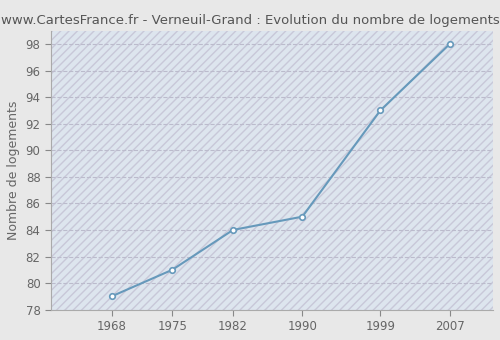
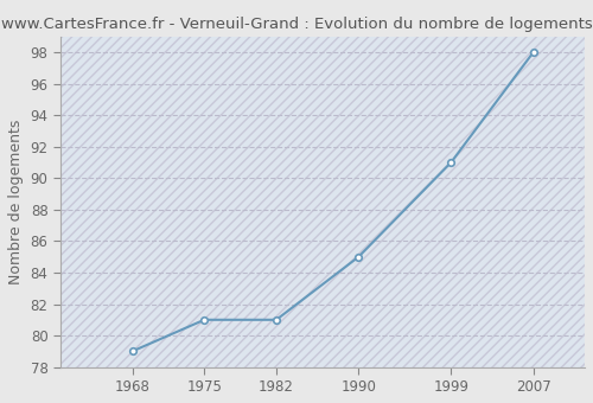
1982: 84 -> 81
1999: 93 -> 91
